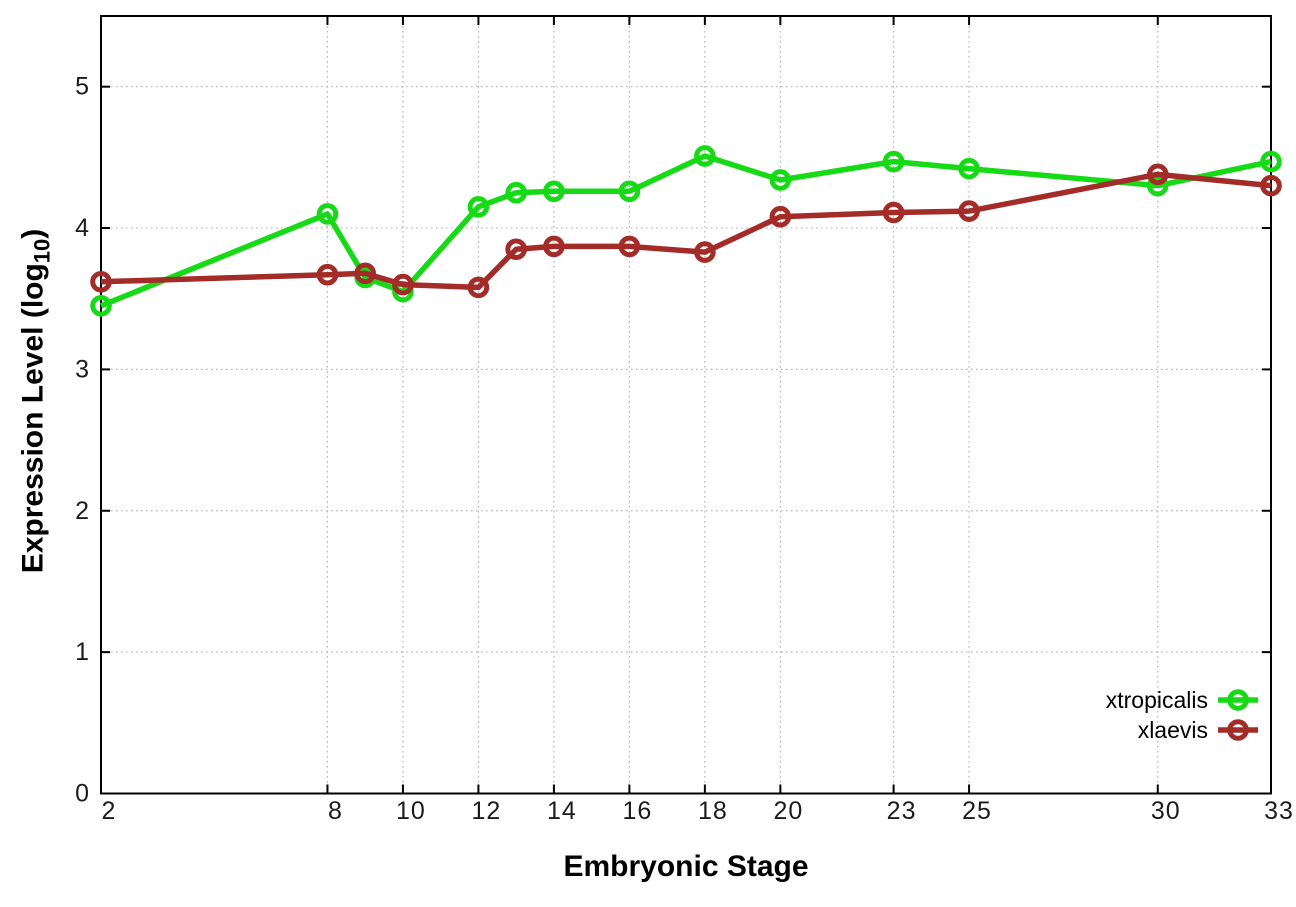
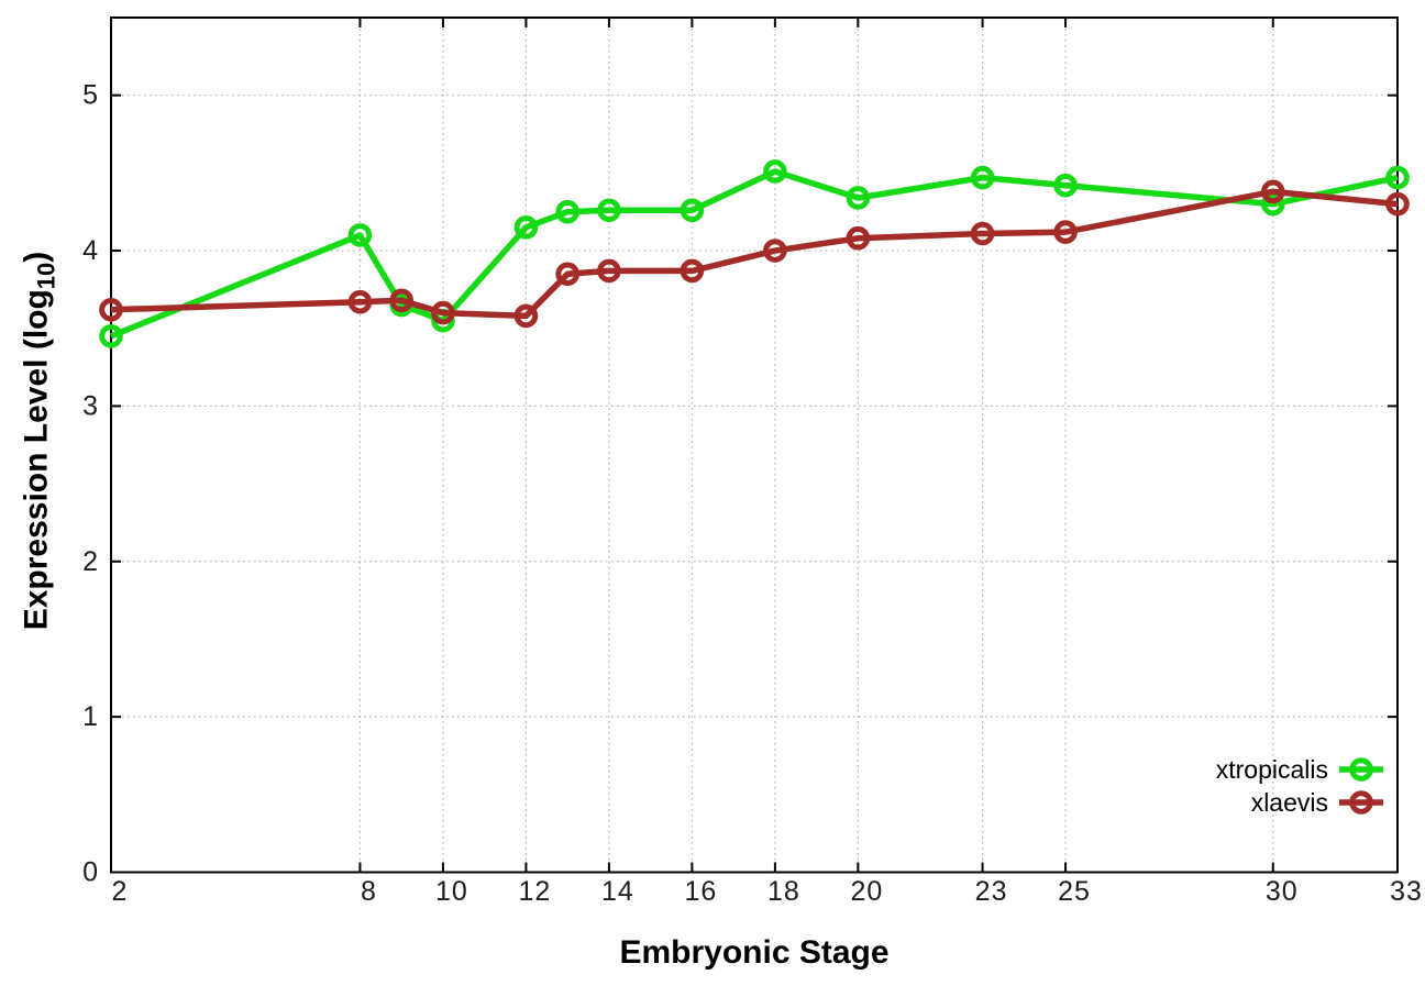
xlaevis/18: 3.83 -> 4.00
